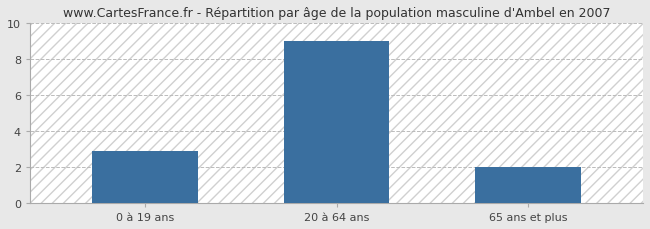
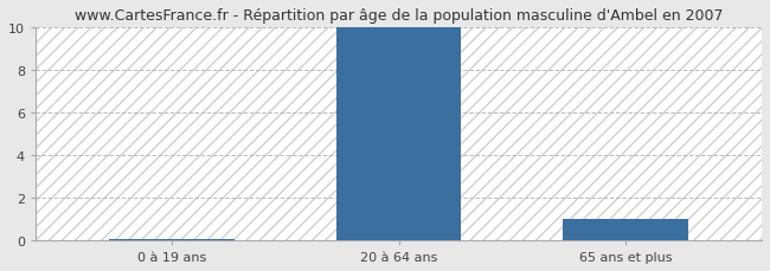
0 à 19 ans: 2.9 -> 0.1
20 à 64 ans: 9.0 -> 10.0
65 ans et plus: 2.0 -> 1.0
